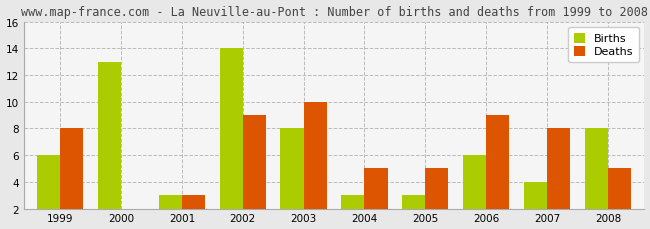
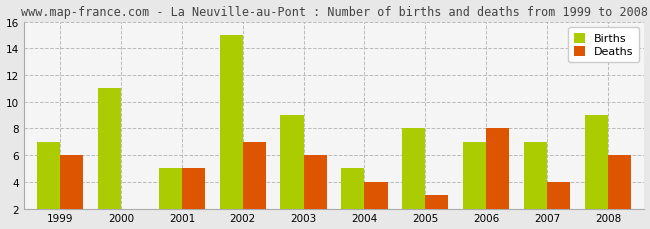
Births/1999: 6 -> 7
Deaths/1999: 8 -> 6
Births/2000: 13 -> 11
Births/2001: 3 -> 5
Deaths/2001: 3 -> 5
Births/2002: 14 -> 15
Deaths/2002: 9 -> 7
Births/2003: 8 -> 9
Deaths/2003: 10 -> 6
Births/2004: 3 -> 5
Deaths/2004: 5 -> 4
Births/2005: 3 -> 8
Deaths/2005: 5 -> 3
Births/2006: 6 -> 7
Deaths/2006: 9 -> 8
Births/2007: 4 -> 7
Deaths/2007: 8 -> 4
Births/2008: 8 -> 9
Deaths/2008: 5 -> 6
